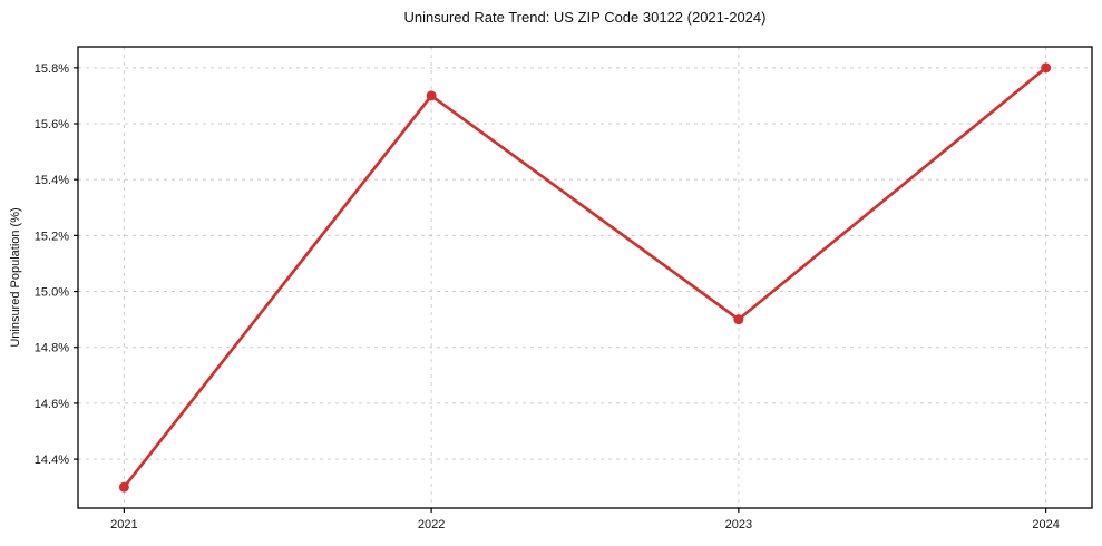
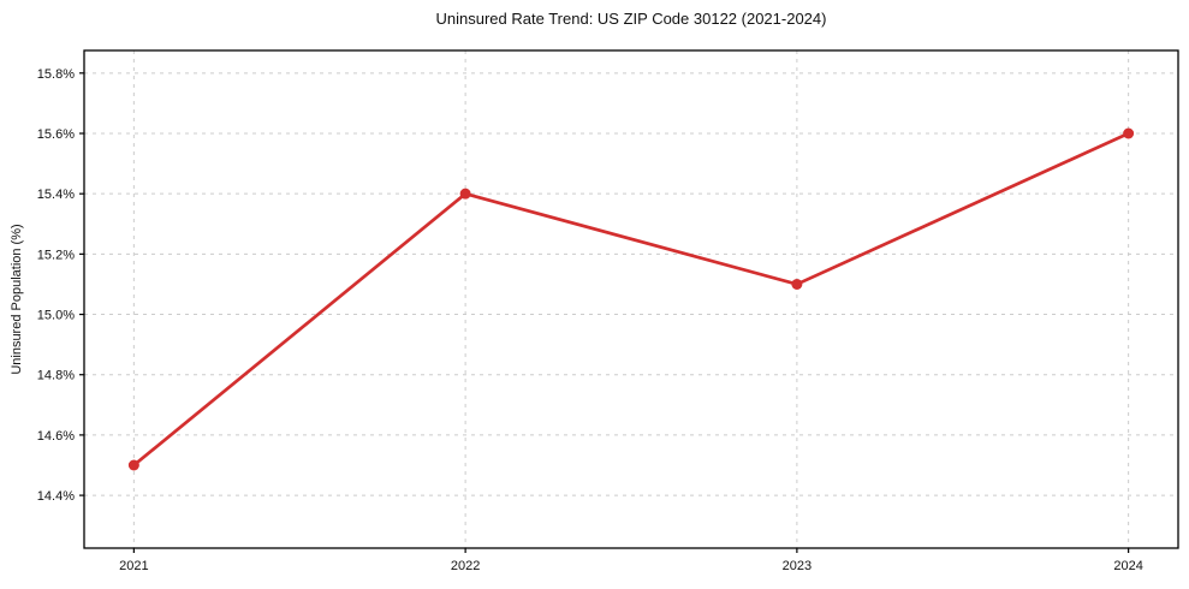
2021: 14.3% -> 14.5%
2022: 15.7% -> 15.4%
2023: 14.9% -> 15.1%
2024: 15.8% -> 15.6%
